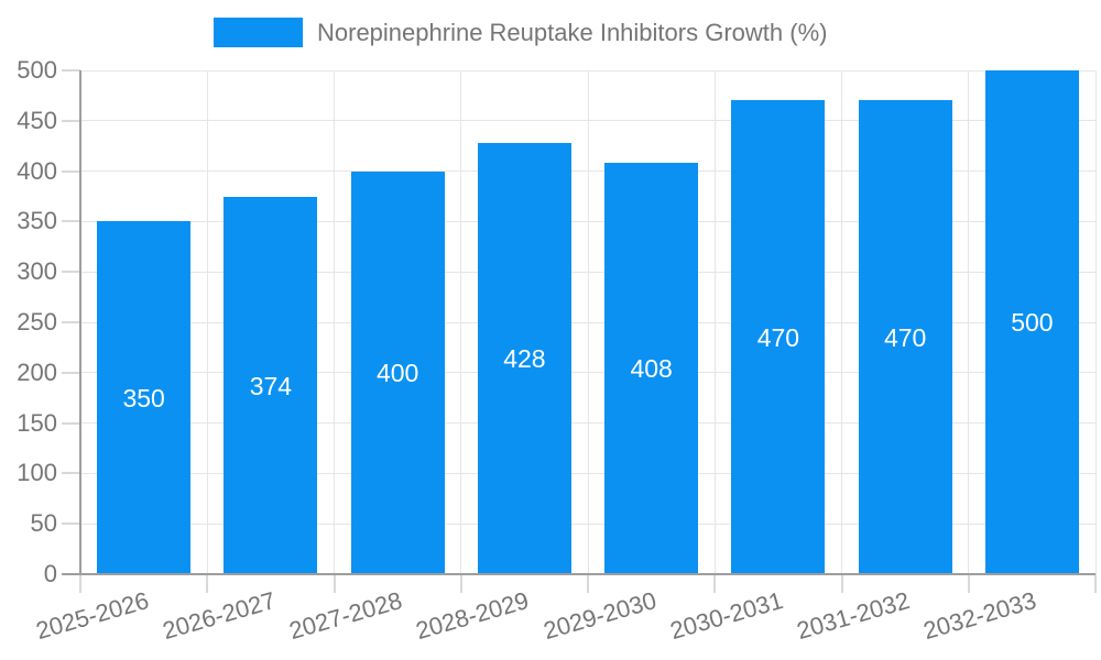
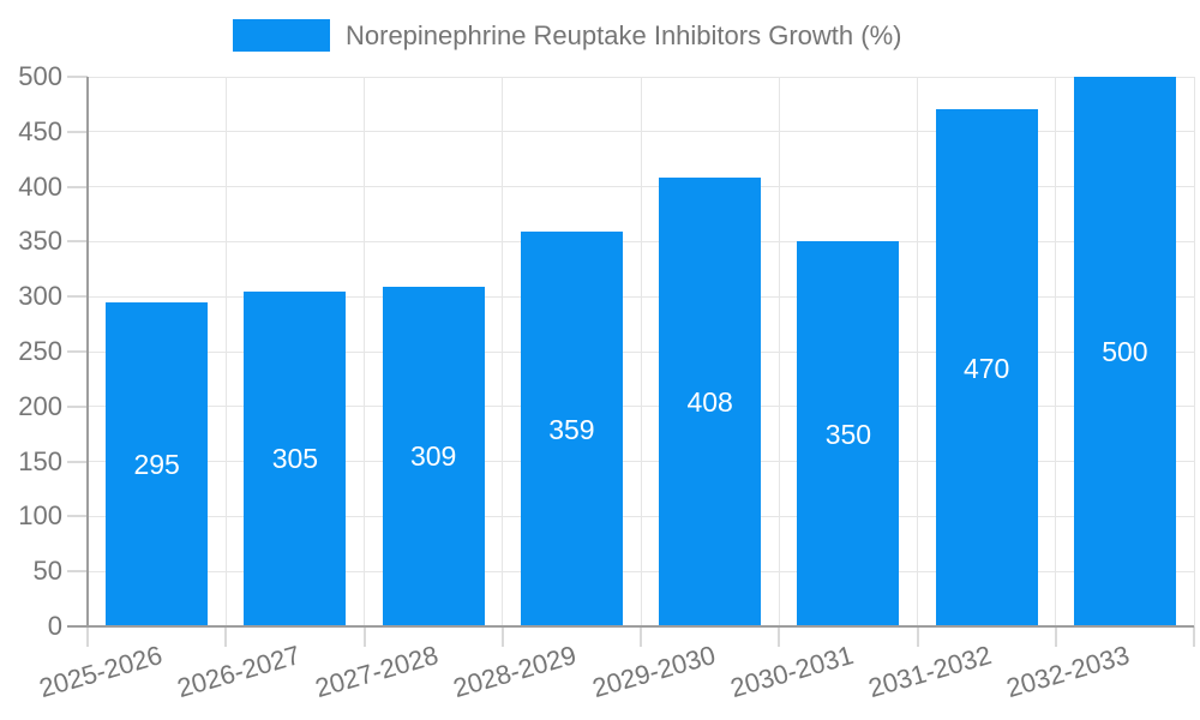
2025-2026: 350 -> 295
2026-2027: 374 -> 305
2027-2028: 400 -> 309
2028-2029: 428 -> 359
2030-2031: 470 -> 350
